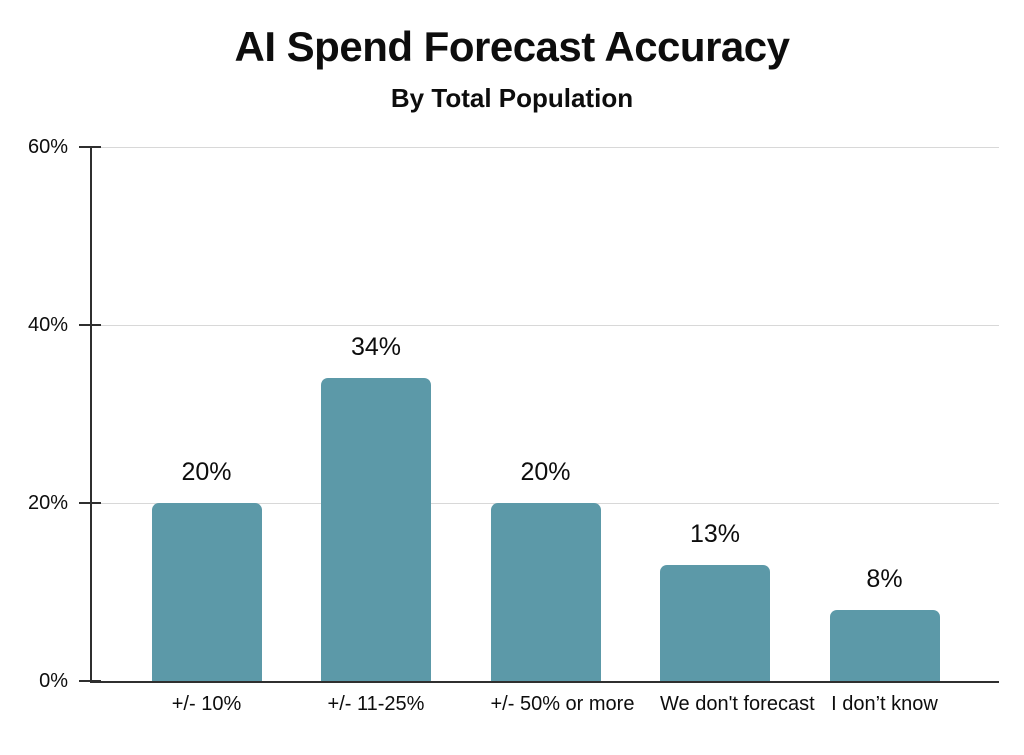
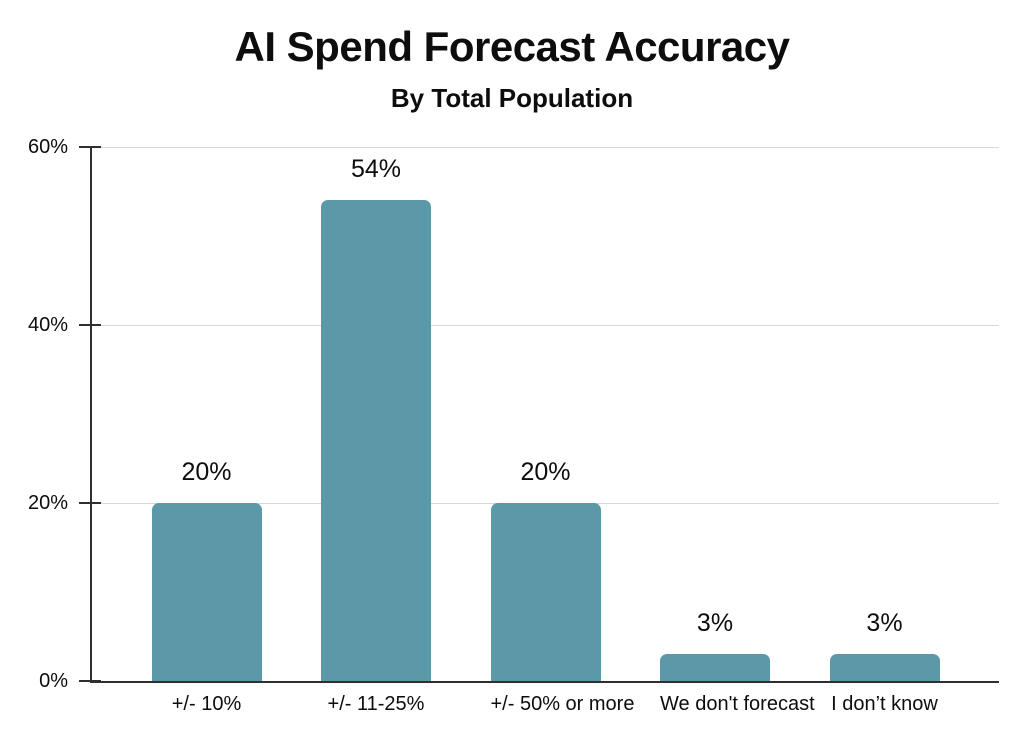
+/- 11-25%: 34% -> 54%
We don't forecast: 13% -> 3%
I don’t know: 8% -> 3%
